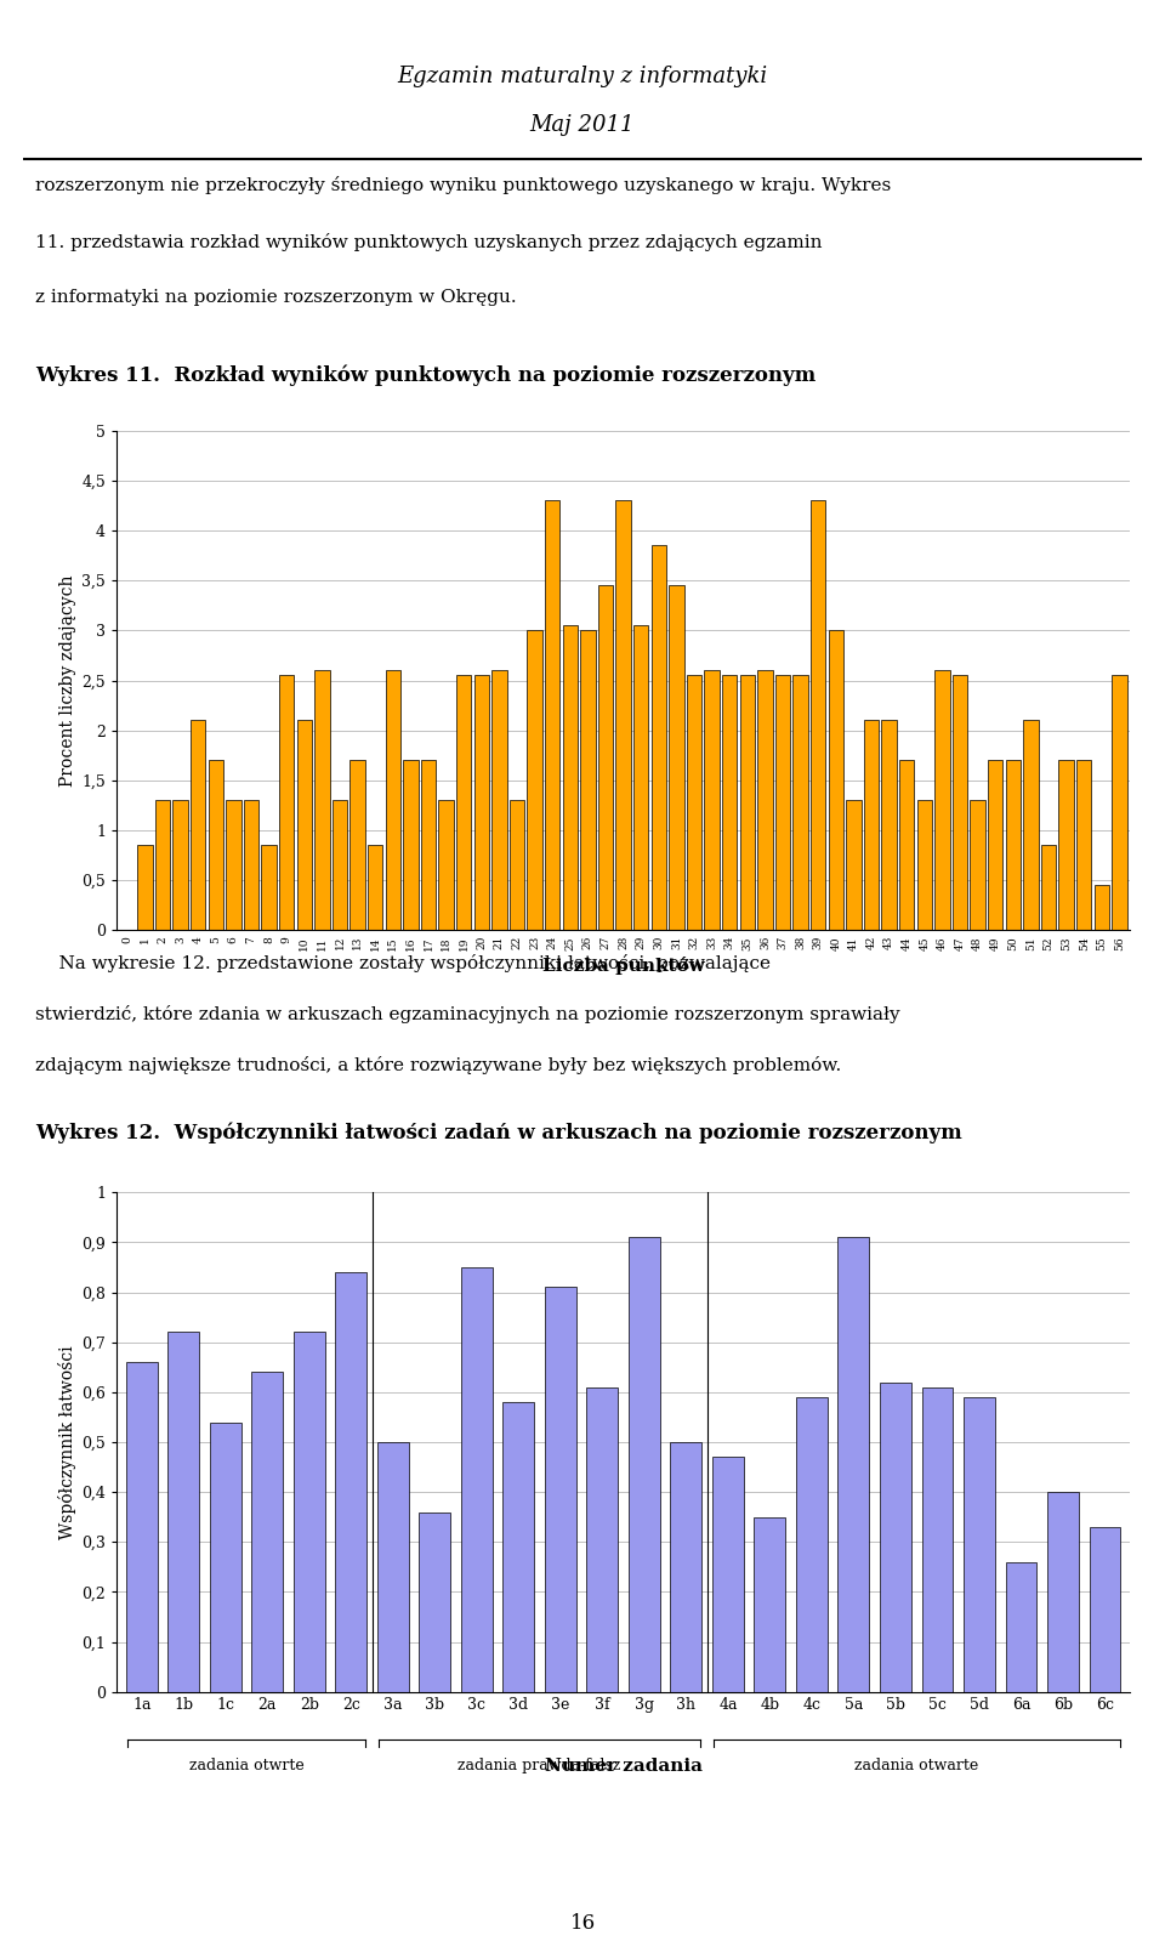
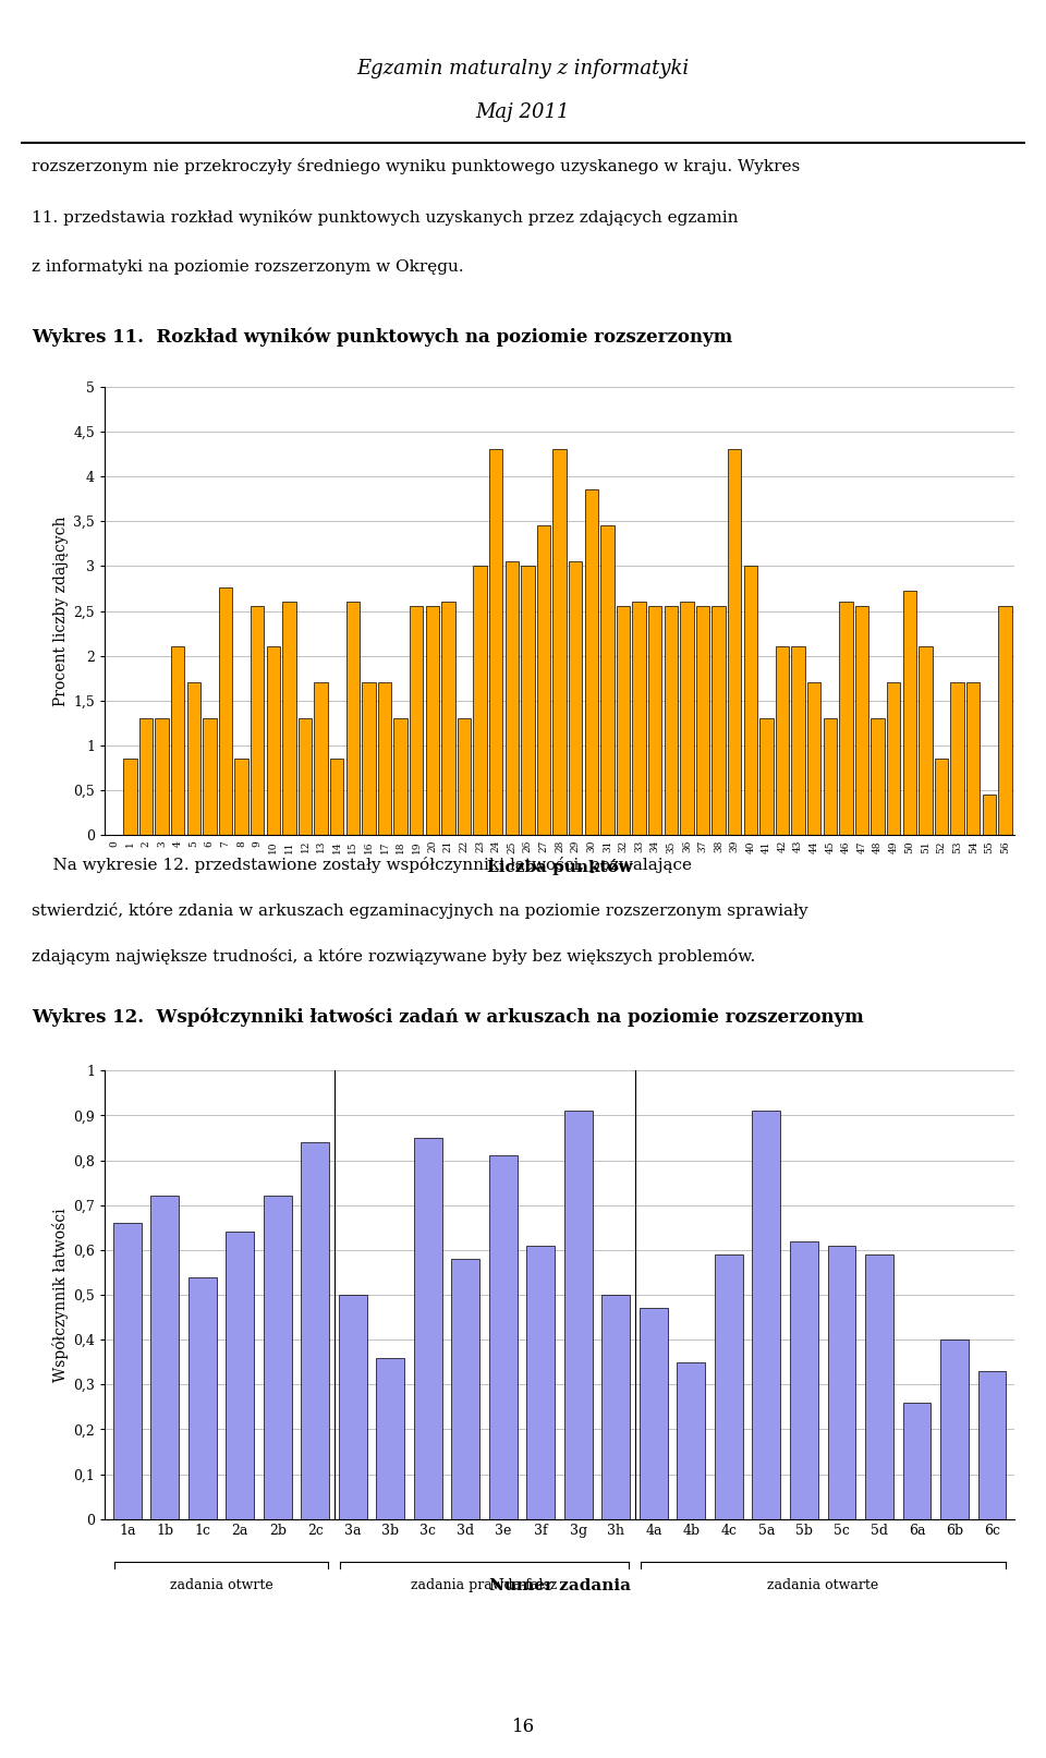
7: 1,30 -> 2,76
50: 1,70 -> 2,72
